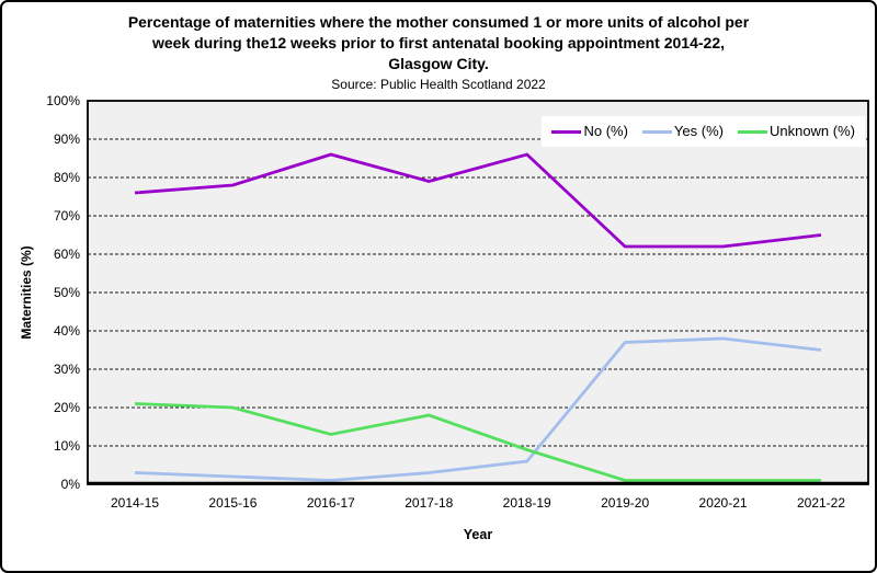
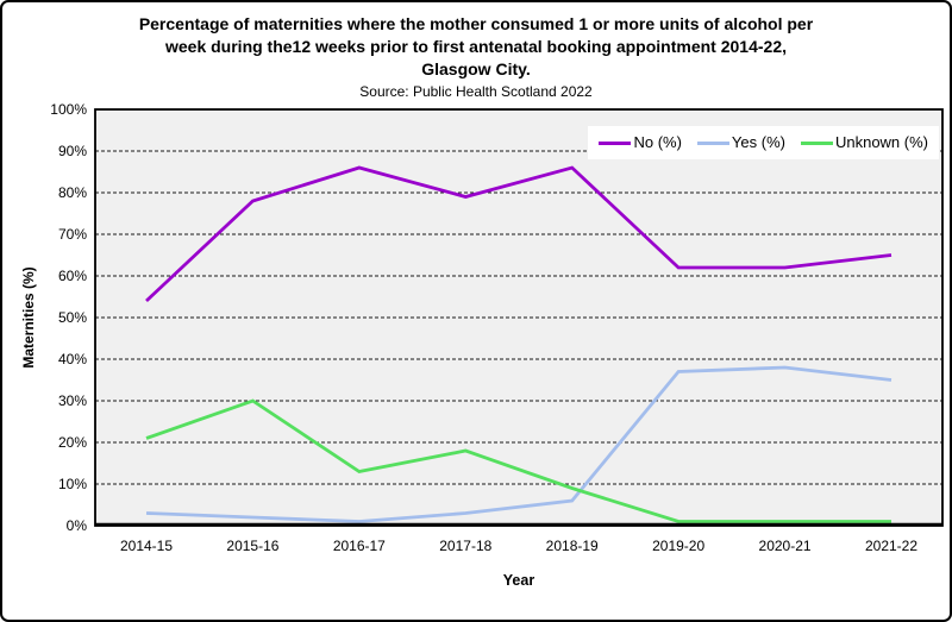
No (%)/2014-15: 76% -> 54%
Unknown (%)/2015-16: 20% -> 30%
